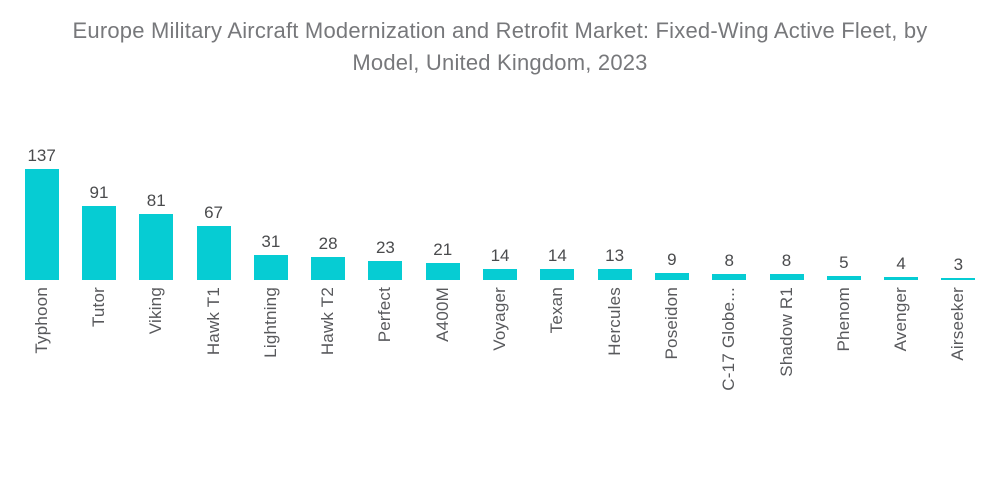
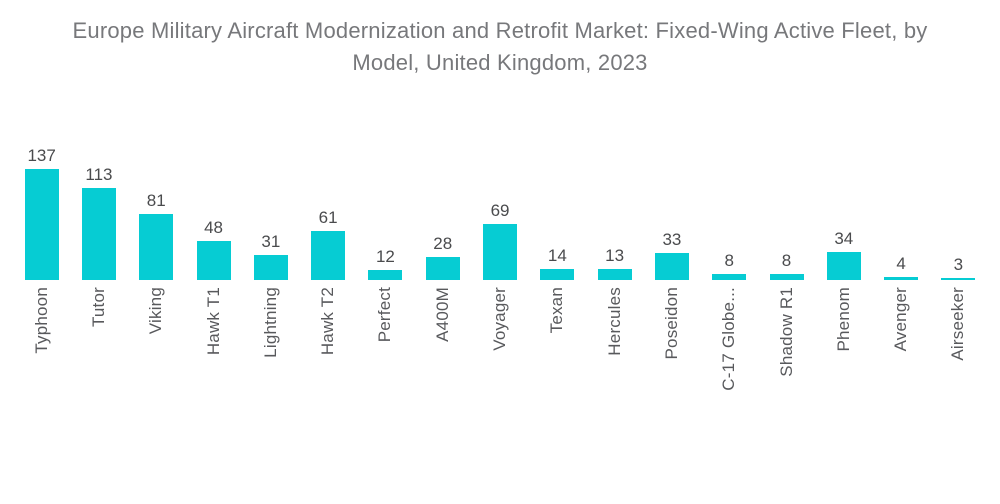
Tutor: 91 -> 113
Hawk T1: 67 -> 48
Hawk T2: 28 -> 61
Perfect: 23 -> 12
A400M: 21 -> 28
Voyager: 14 -> 69
Poseidon: 9 -> 33
Phenom: 5 -> 34
